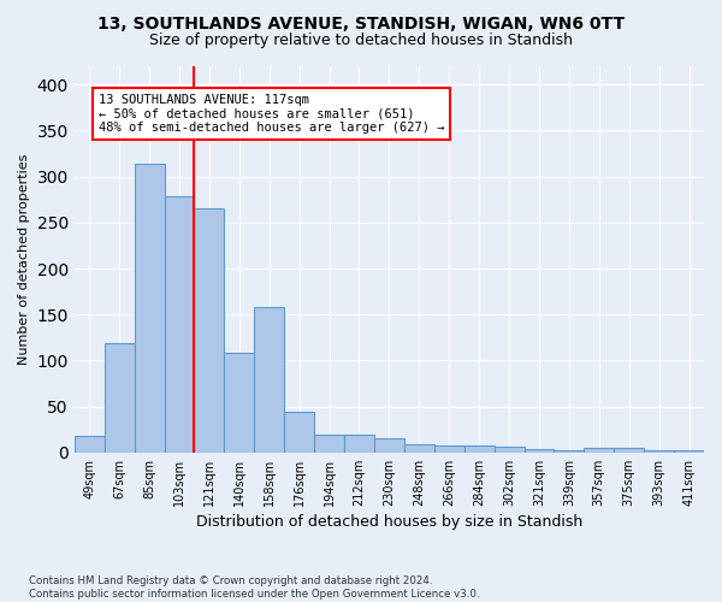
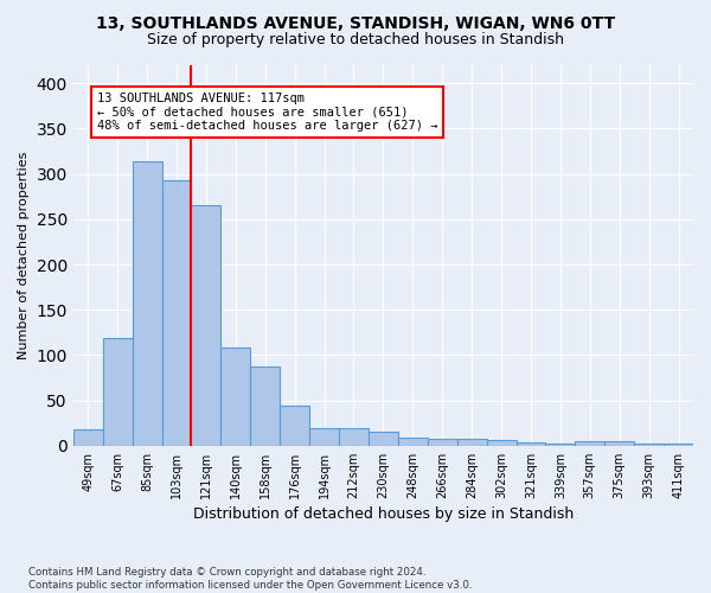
103sqm: 278 -> 293
158sqm: 158 -> 88
